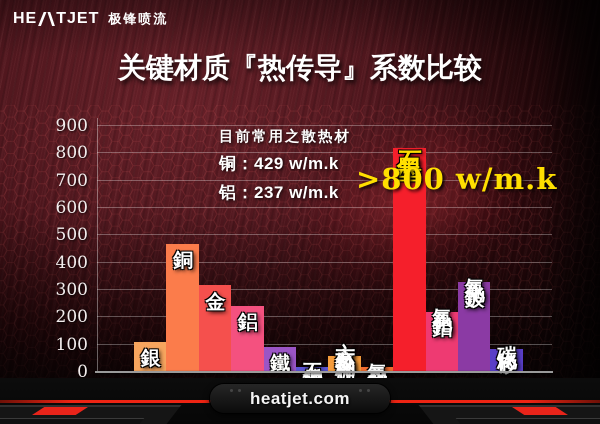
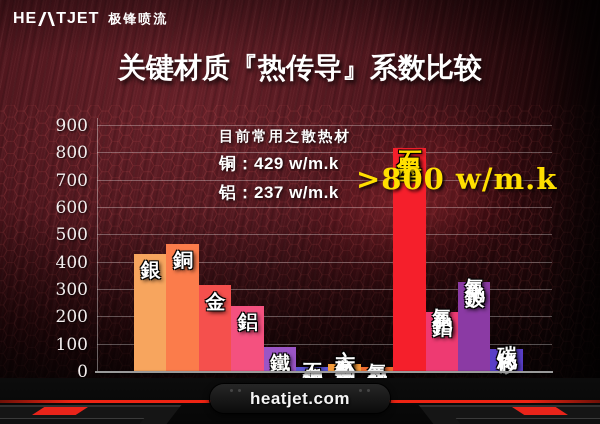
銀: 110 -> 430
六方氮化硼: 60 -> 30
